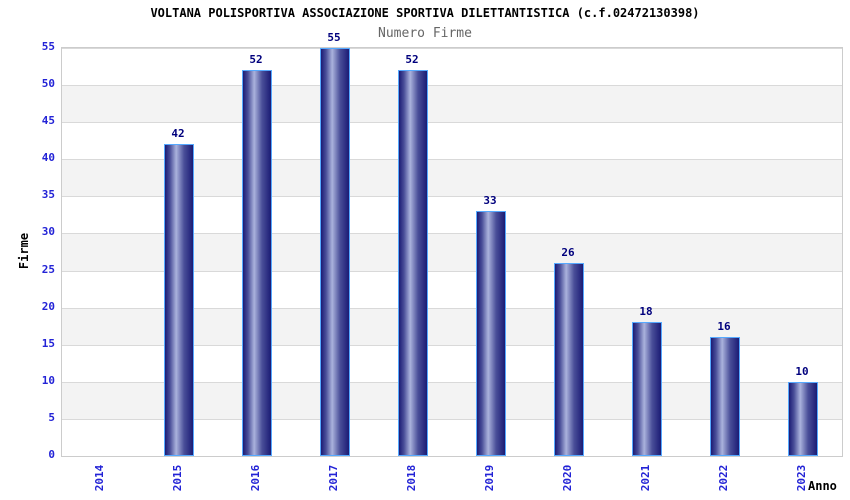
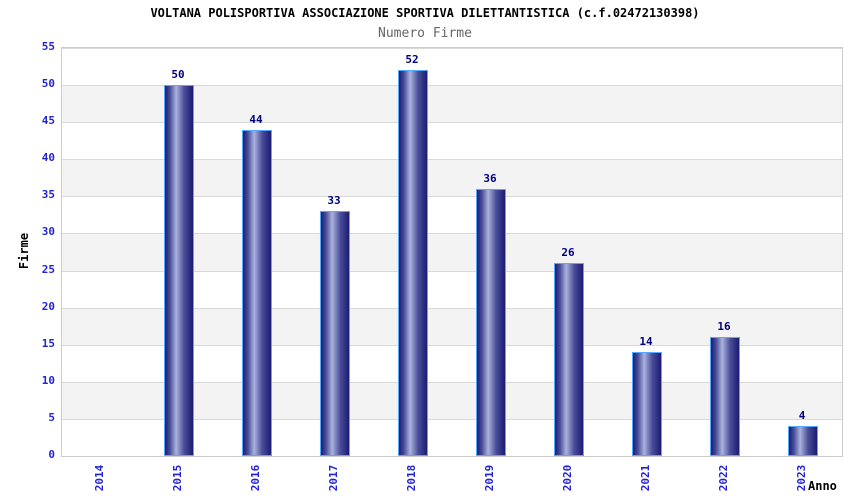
2015: 42 -> 50
2016: 52 -> 44
2017: 55 -> 33
2019: 33 -> 36
2021: 18 -> 14
2023: 10 -> 4
